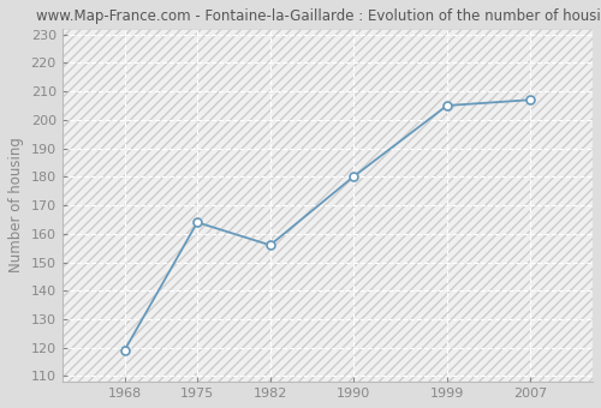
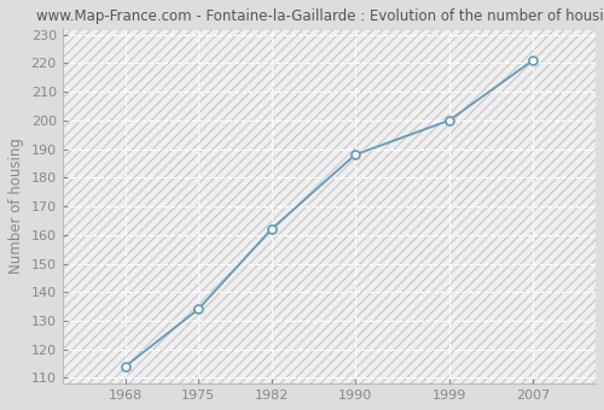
1968: 119 -> 114
1975: 164 -> 134
1982: 156 -> 162
1990: 180 -> 188
1999: 205 -> 200
2007: 207 -> 221
